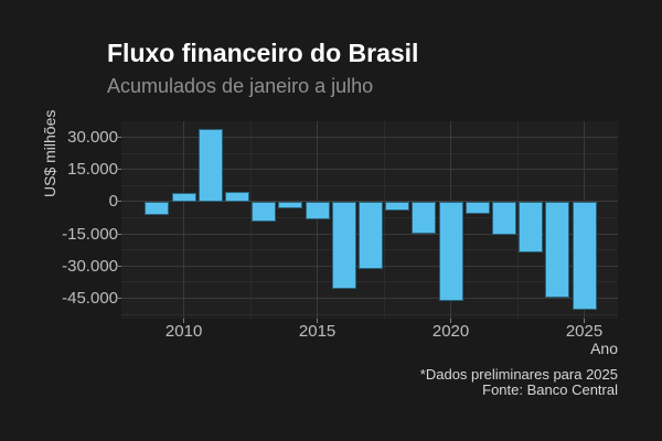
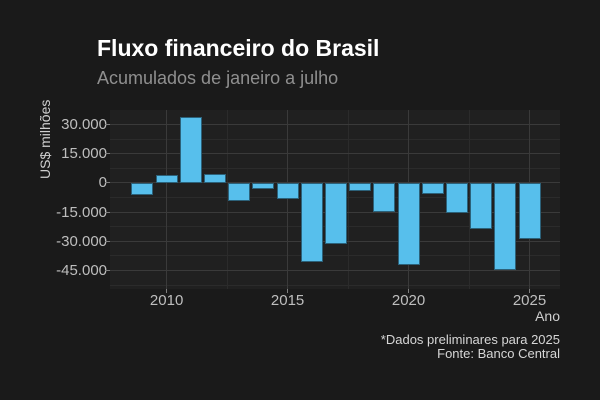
2020: -46000 -> -42000
2025: -50000 -> -29000
